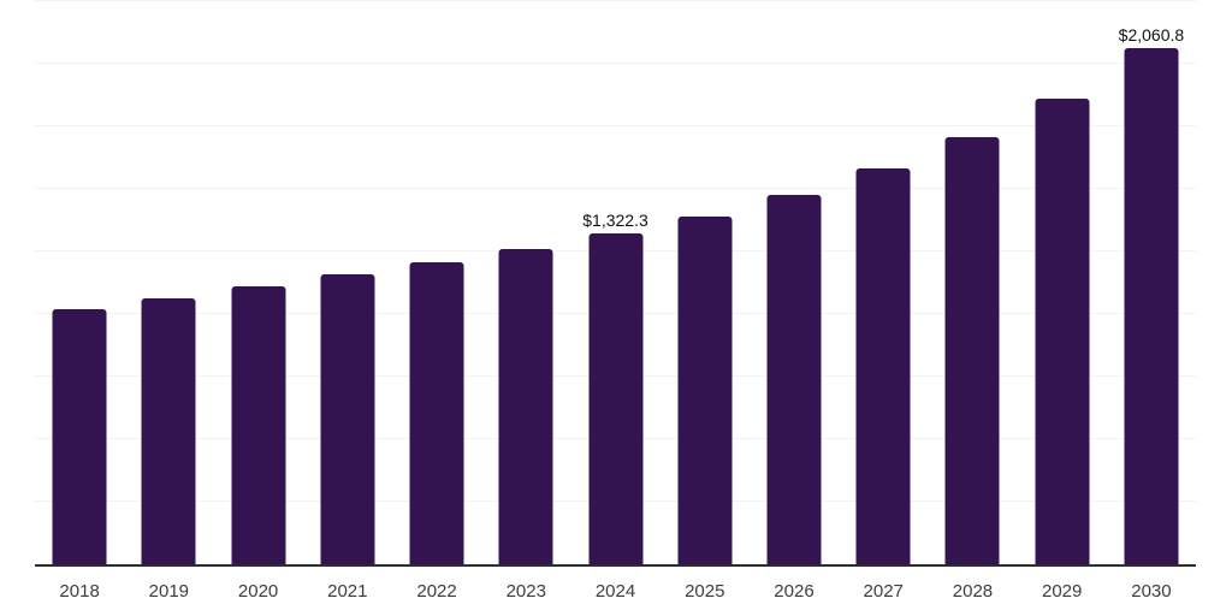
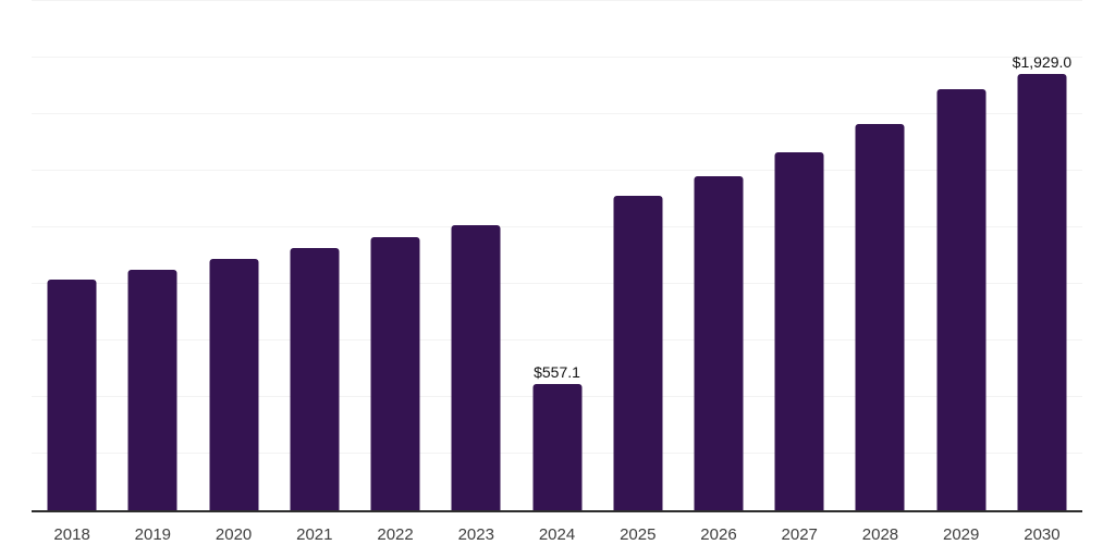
2024: $1,322.3 -> $557.1
2030: $2,060.8 -> $1,929.0
